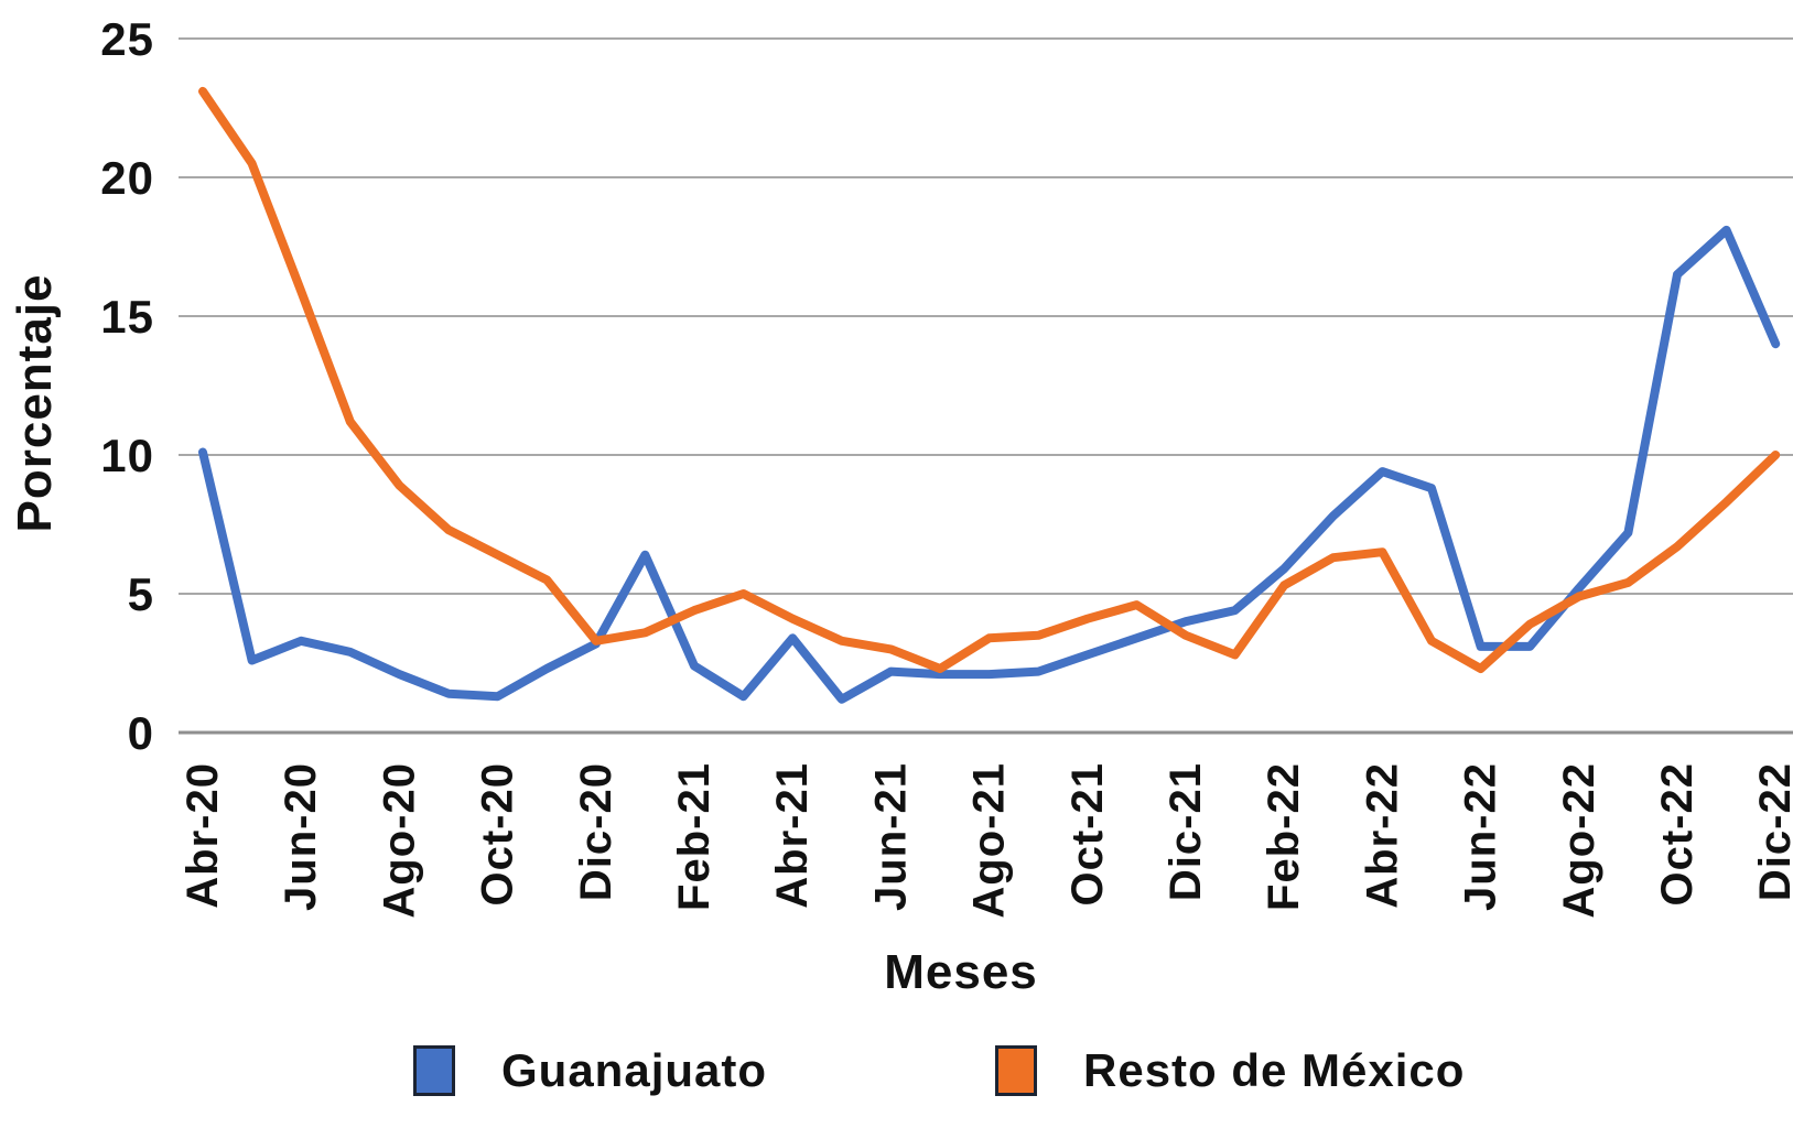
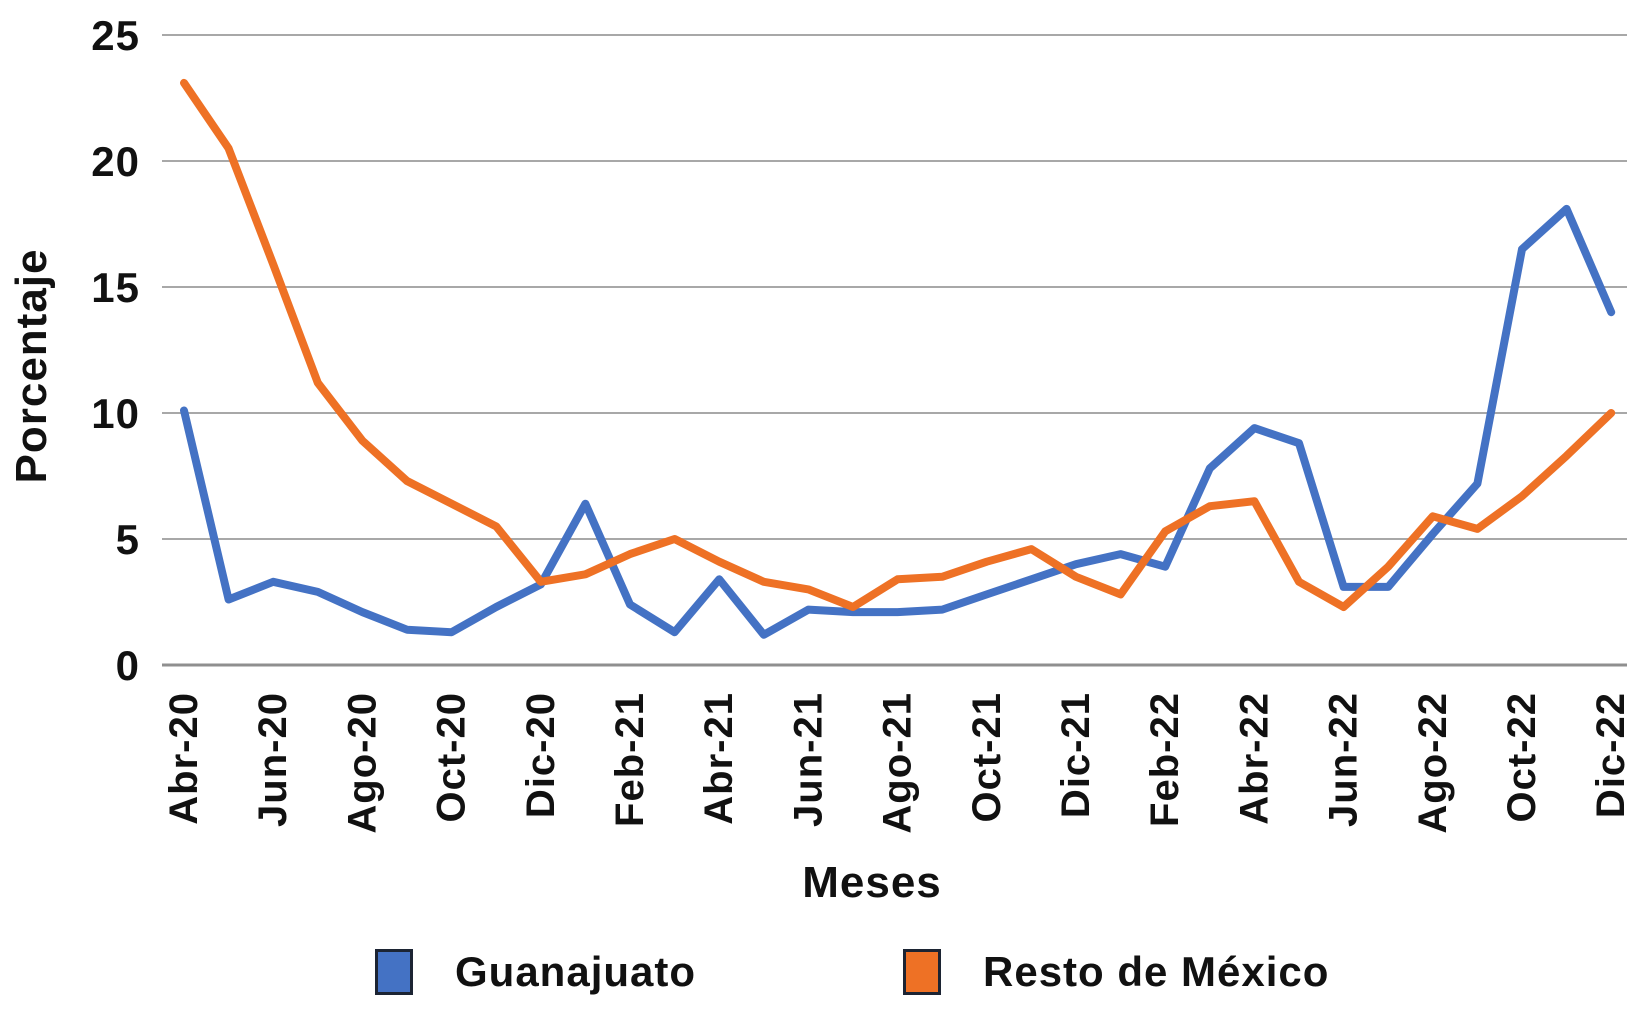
Guanajuato/Feb-22: 5.9 -> 3.9
Resto de México/Ago-22: 4.9 -> 5.9
